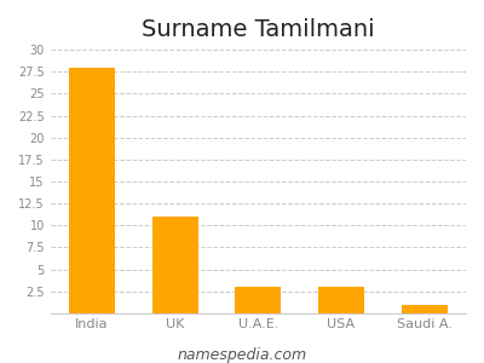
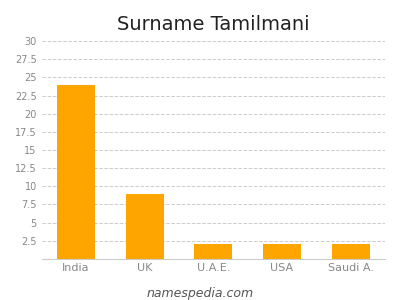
India: 28 -> 24
UK: 11 -> 9
U.A.E.: 3 -> 2
USA: 3 -> 2
Saudi A.: 1 -> 2
